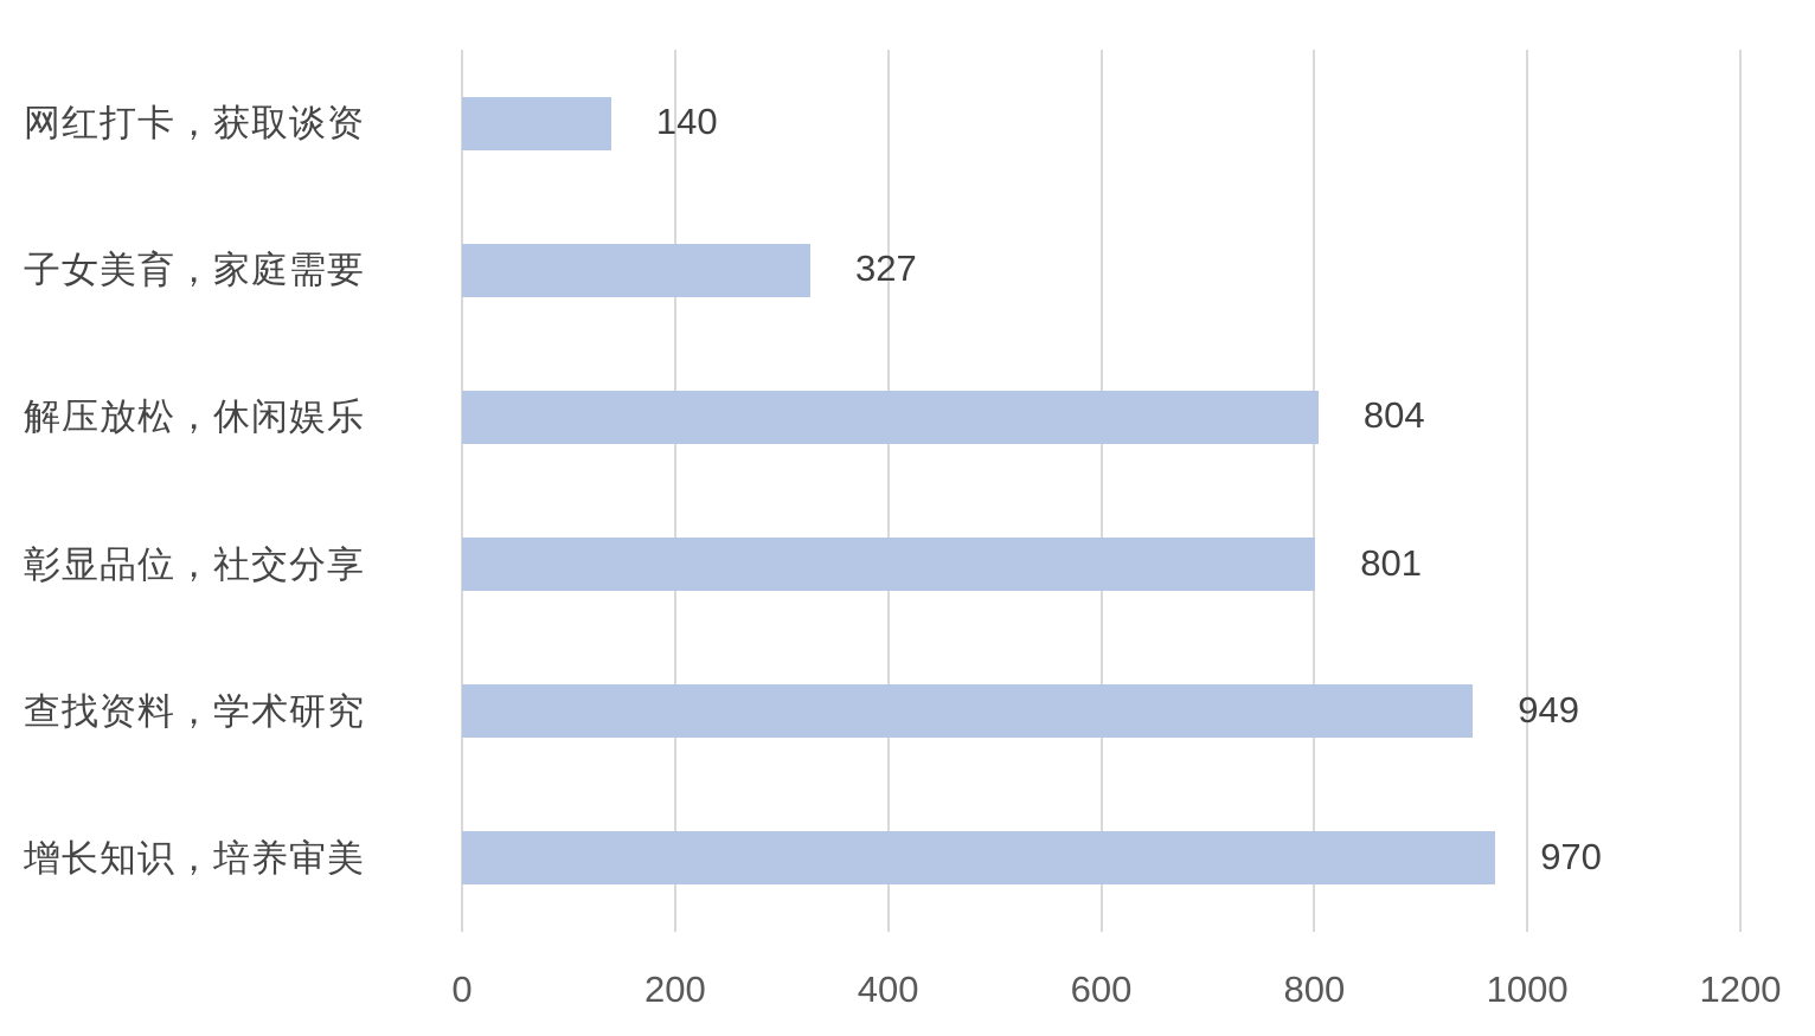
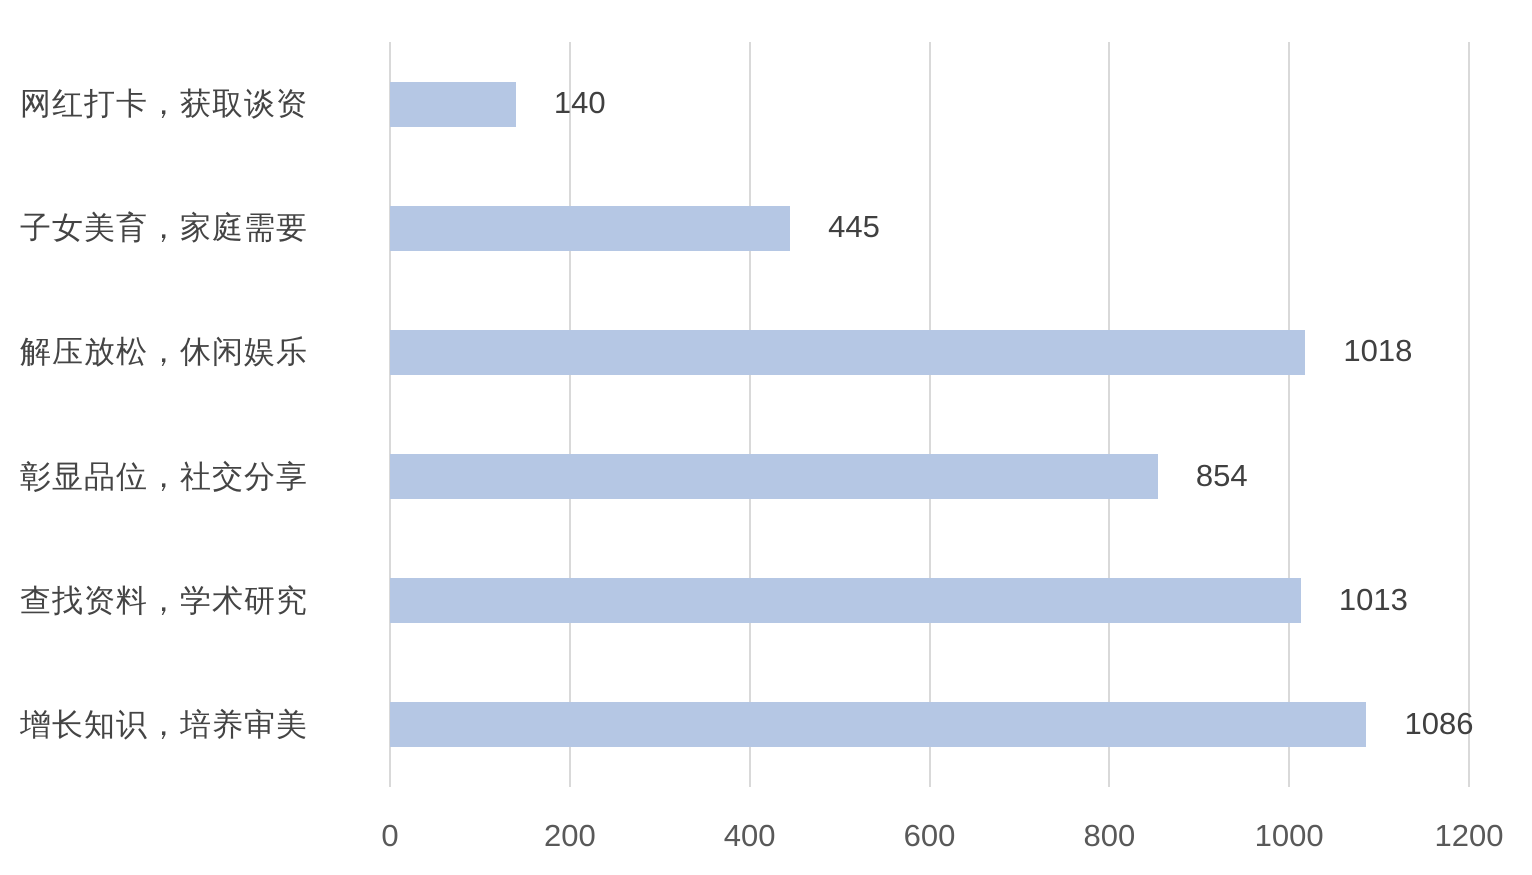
子女美育，家庭需要: 327 -> 445
解压放松，休闲娱乐: 804 -> 1018
彰显品位，社交分享: 801 -> 854
查找资料，学术研究: 949 -> 1013
增长知识，培养审美: 970 -> 1086
